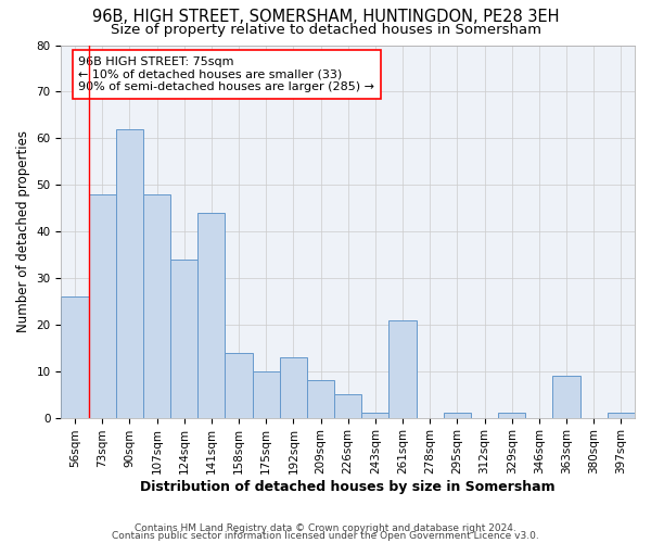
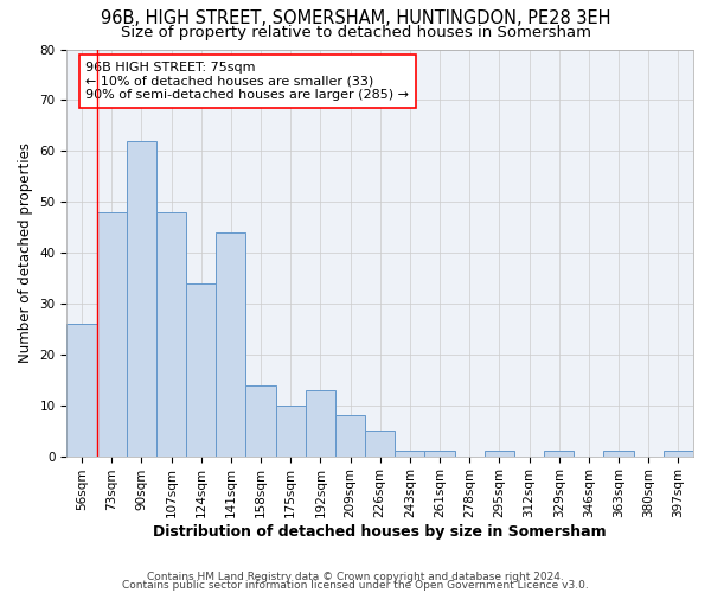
261sqm: 21 -> 1
363sqm: 9 -> 1
